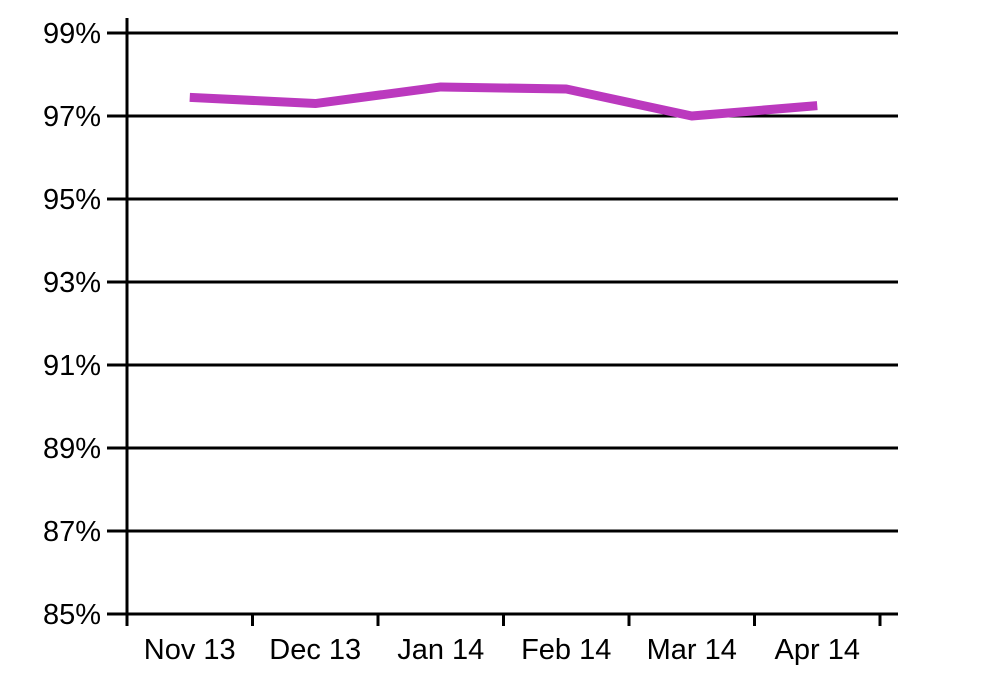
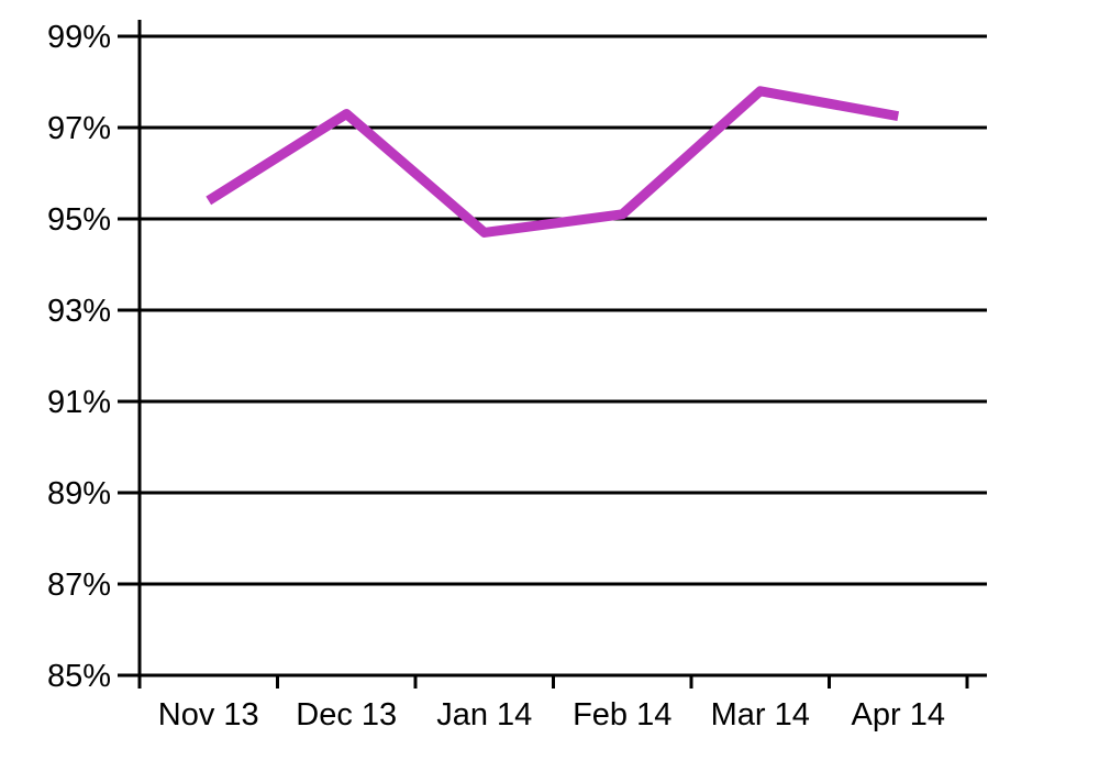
Nov 13: 97.5% -> 95.4%
Jan 14: 97.7% -> 94.7%
Feb 14: 97.7% -> 95.1%
Mar 14: 97.0% -> 97.8%
